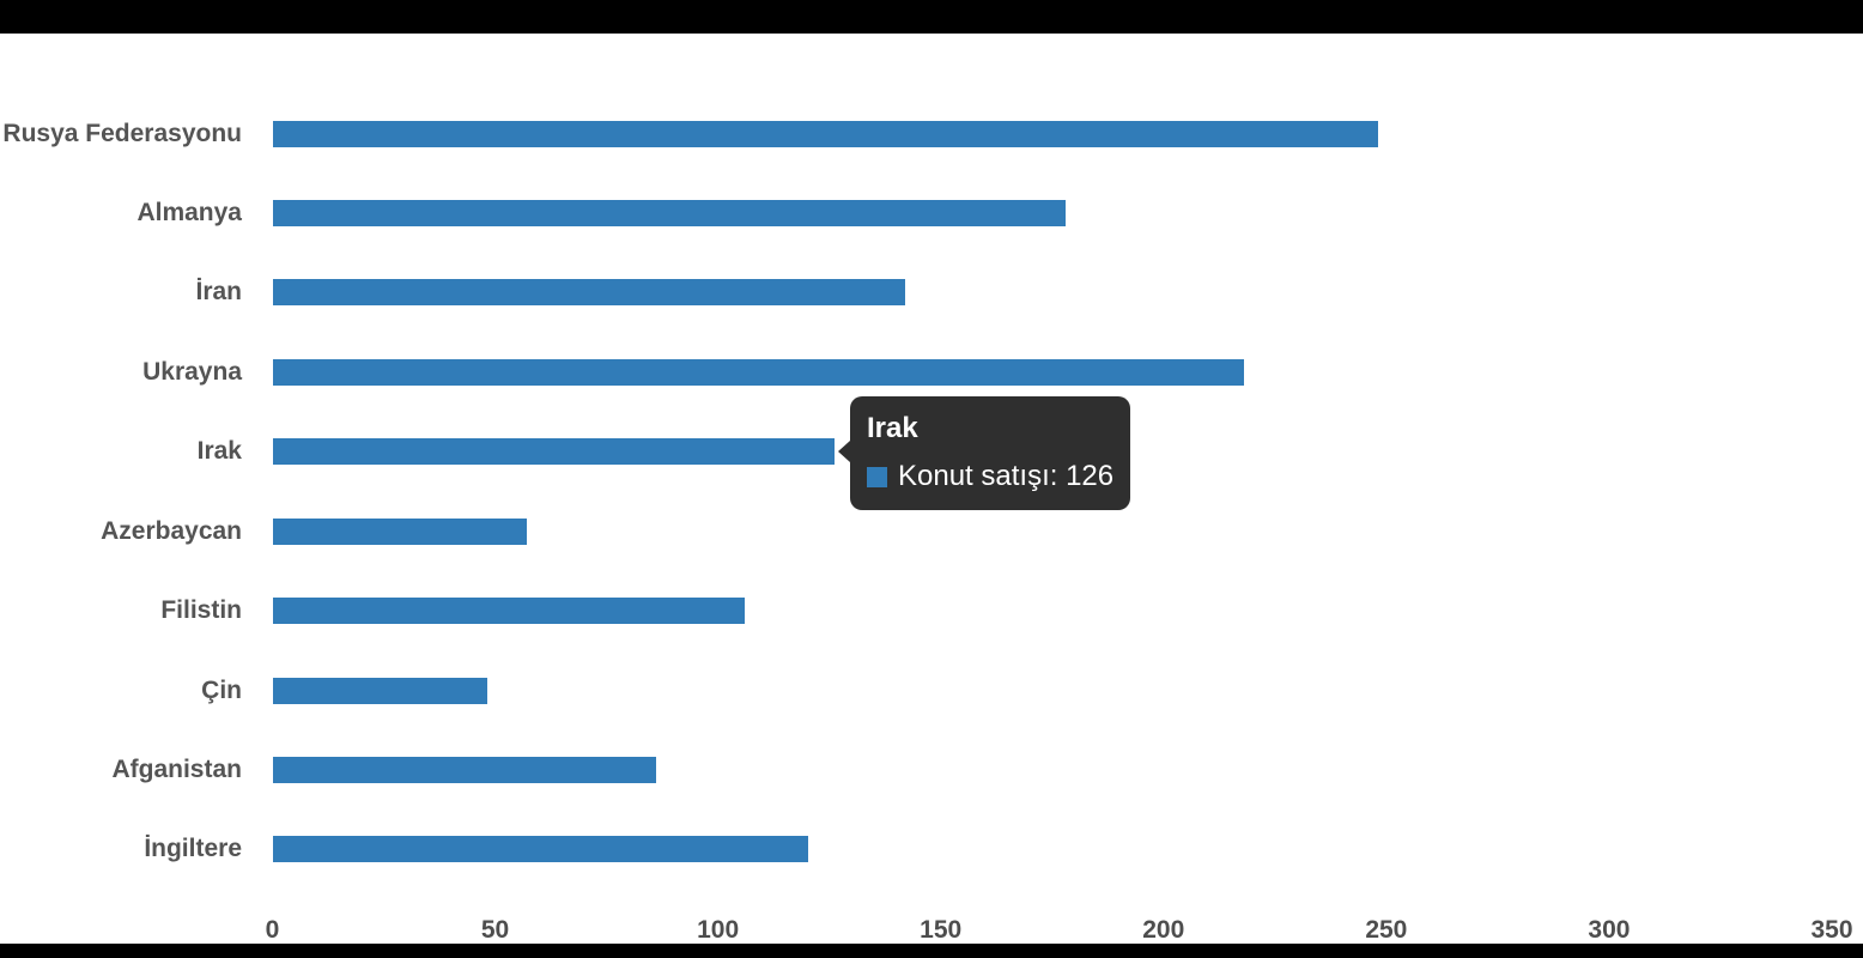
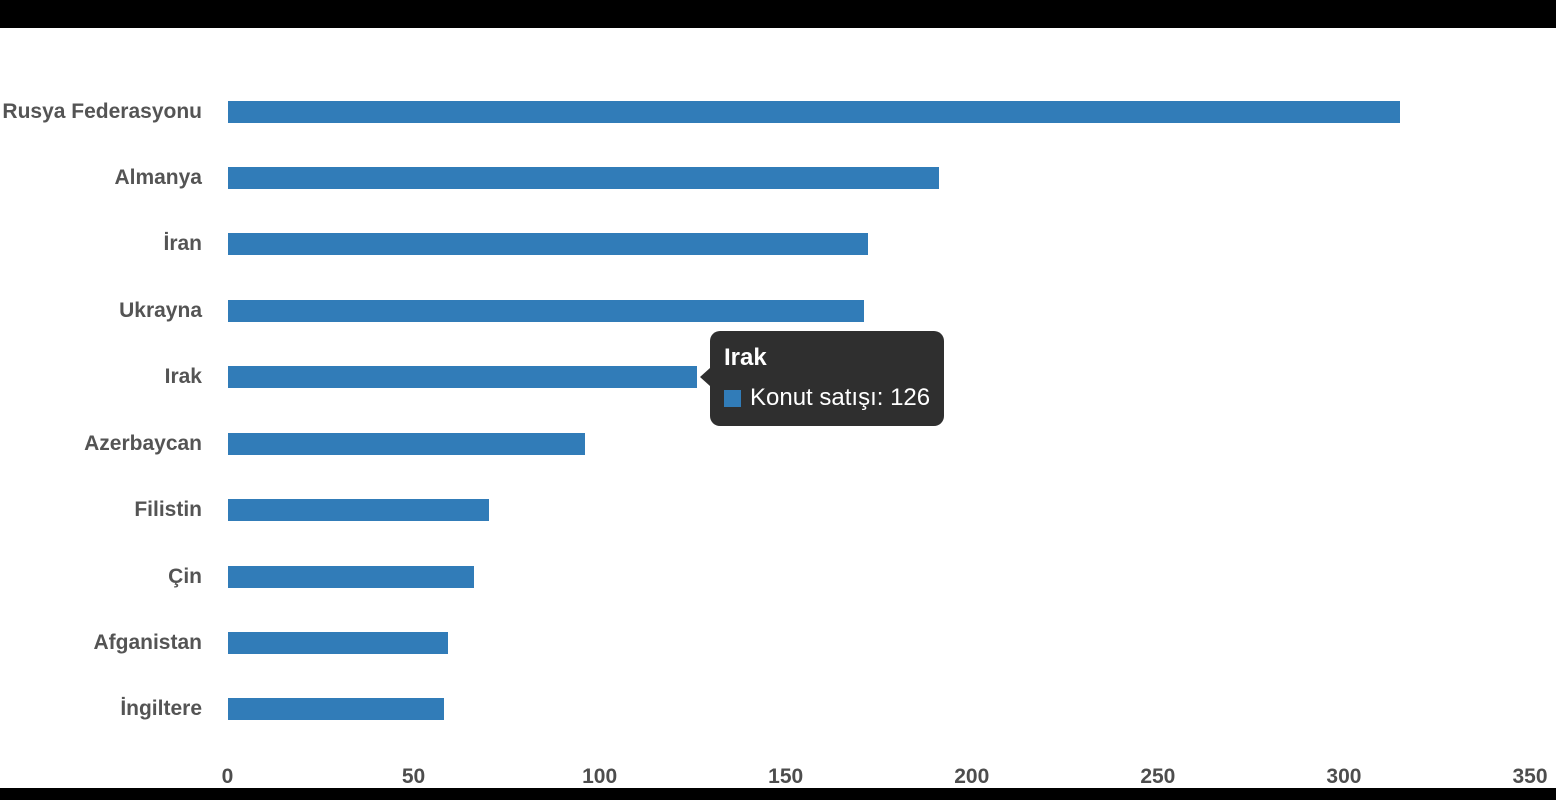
Rusya Federasyonu: 248 -> 315
Almanya: 178 -> 191
İran: 142 -> 172
Ukrayna: 218 -> 171
Azerbaycan: 57 -> 96
Filistin: 106 -> 70
Çin: 48 -> 66
Afganistan: 86 -> 59
İngiltere: 120 -> 58
